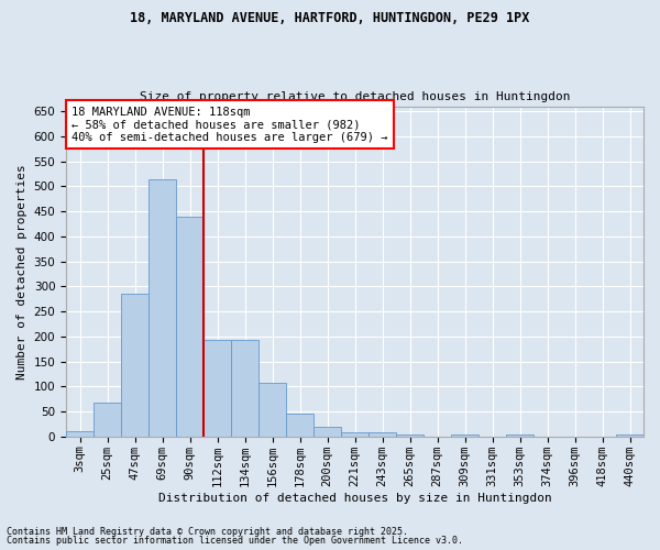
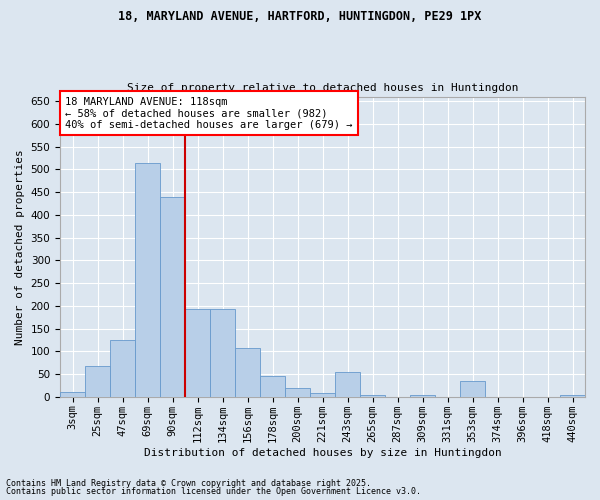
47sqm: 285 -> 125
243sqm: 8 -> 55
353sqm: 3 -> 35
